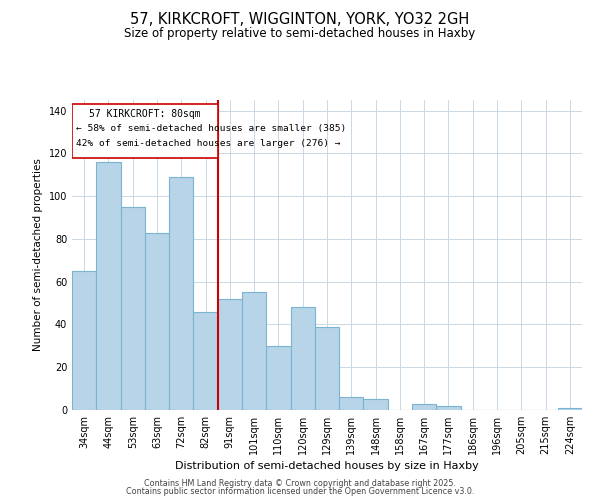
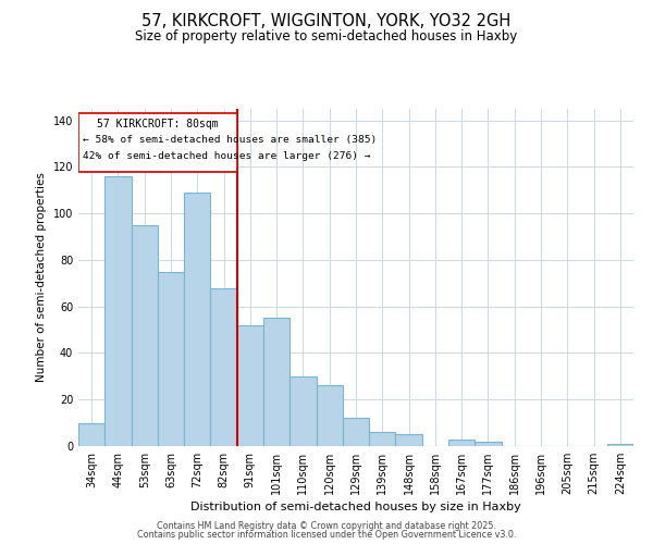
34sqm: 65 -> 10
63sqm: 83 -> 75
82sqm: 46 -> 68
120sqm: 48 -> 26
129sqm: 39 -> 12
